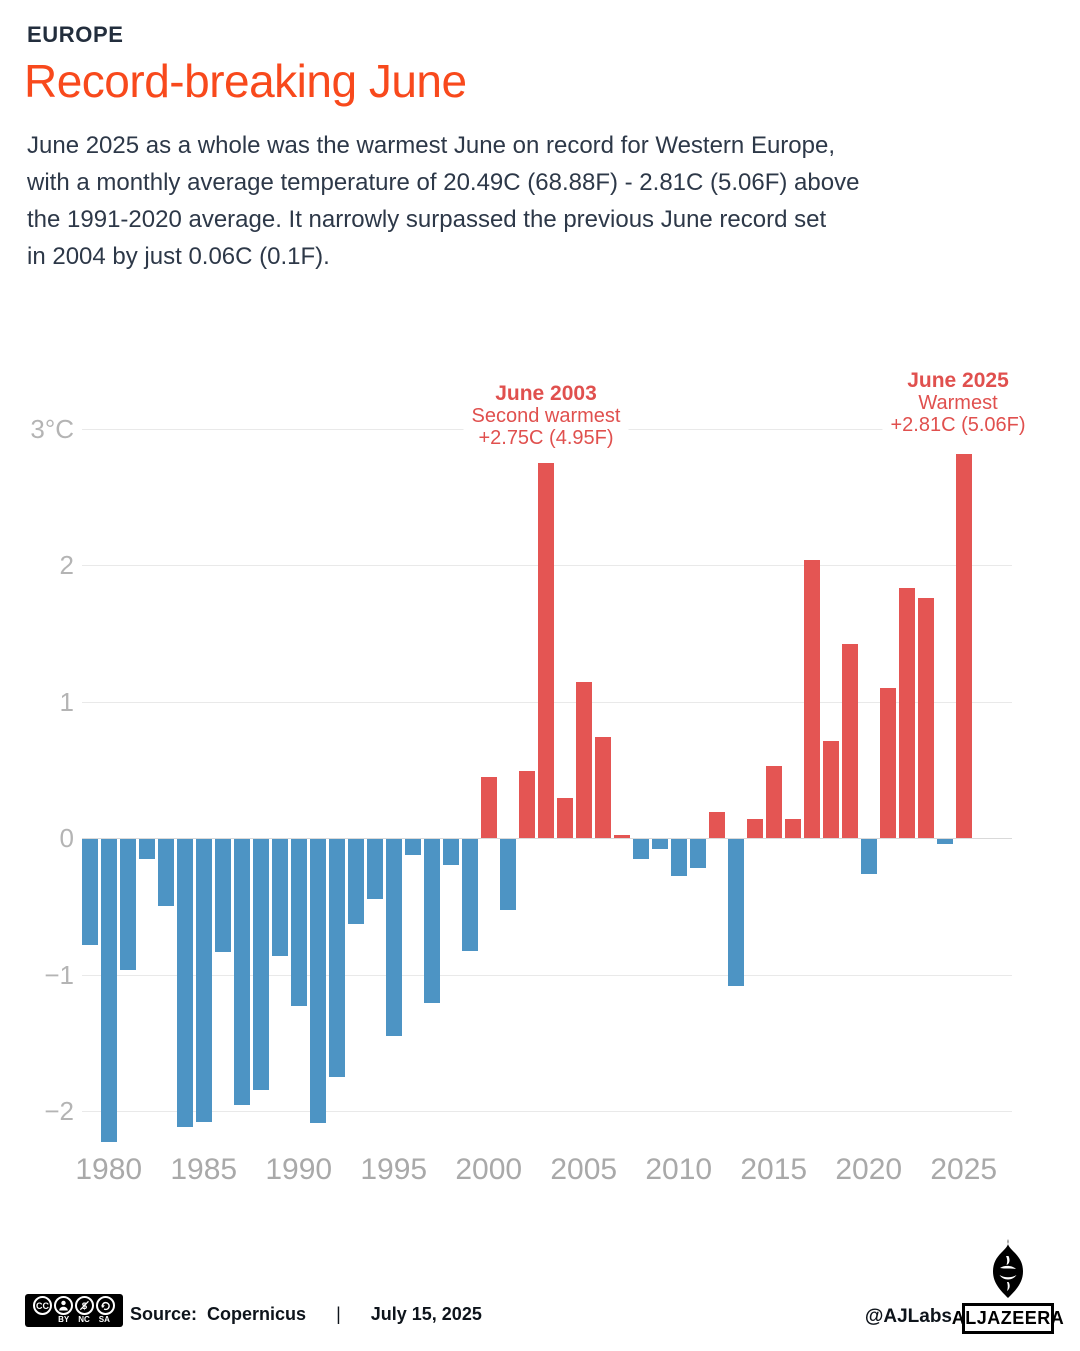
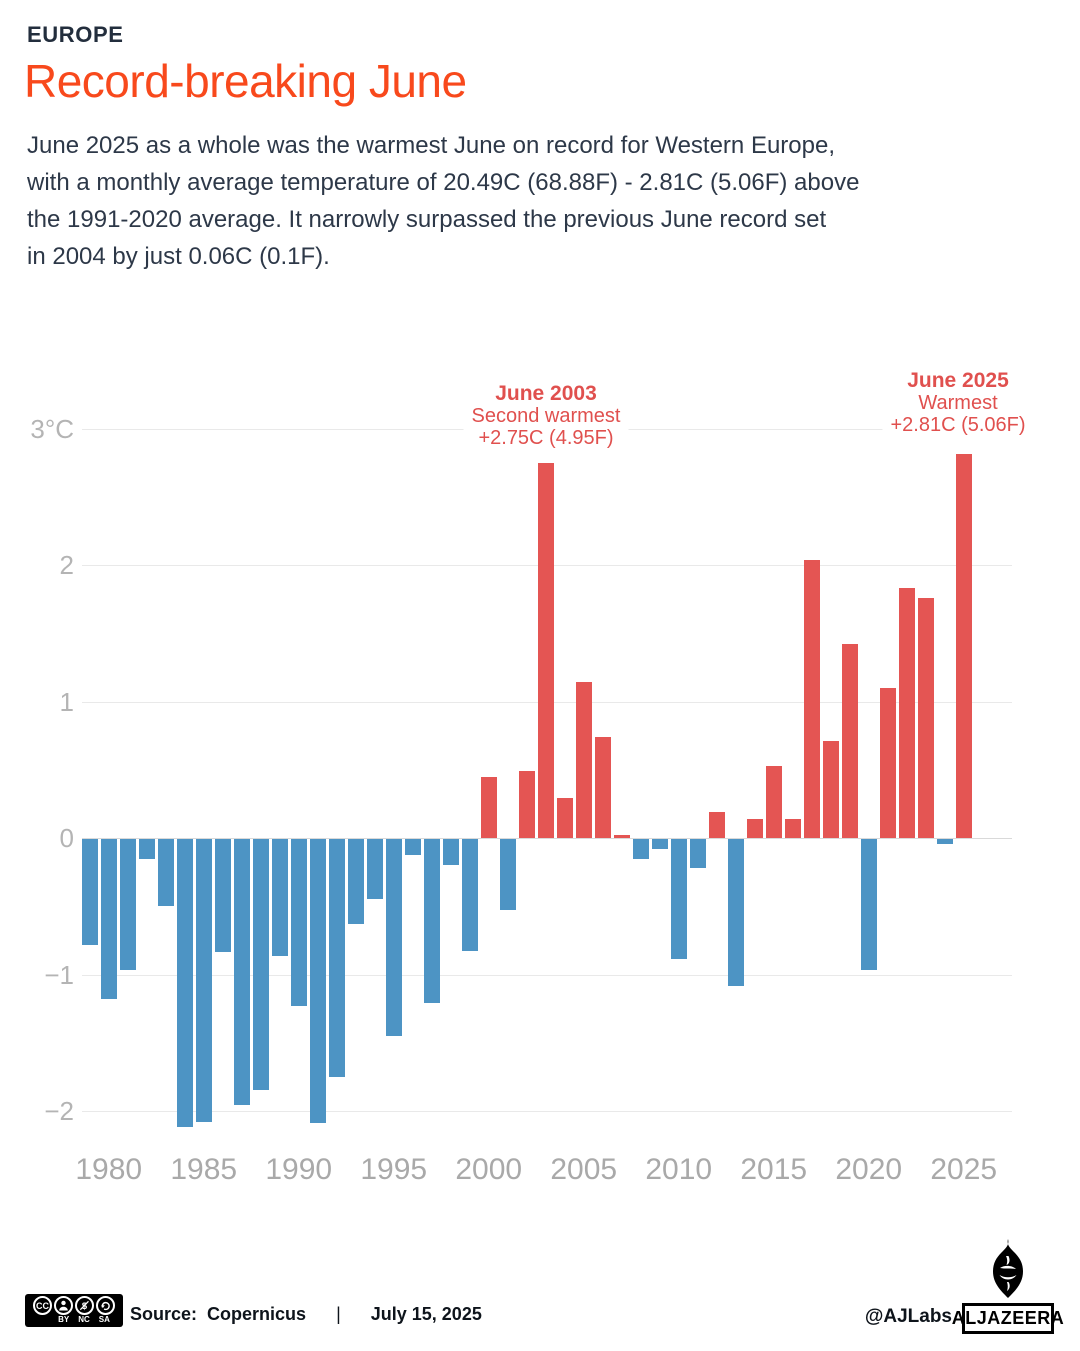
1980: -2.22 -> -1.17
2010: -0.27 -> -0.88
2020: -0.26 -> -0.96
